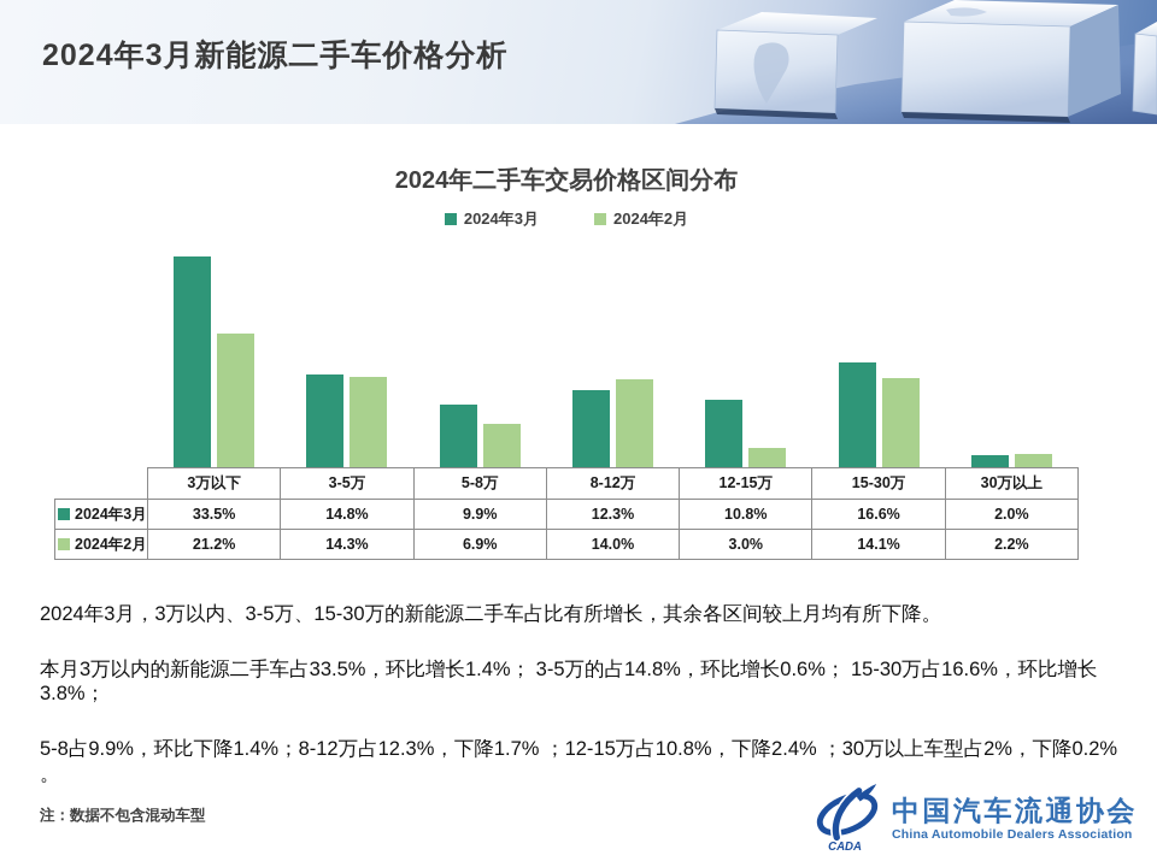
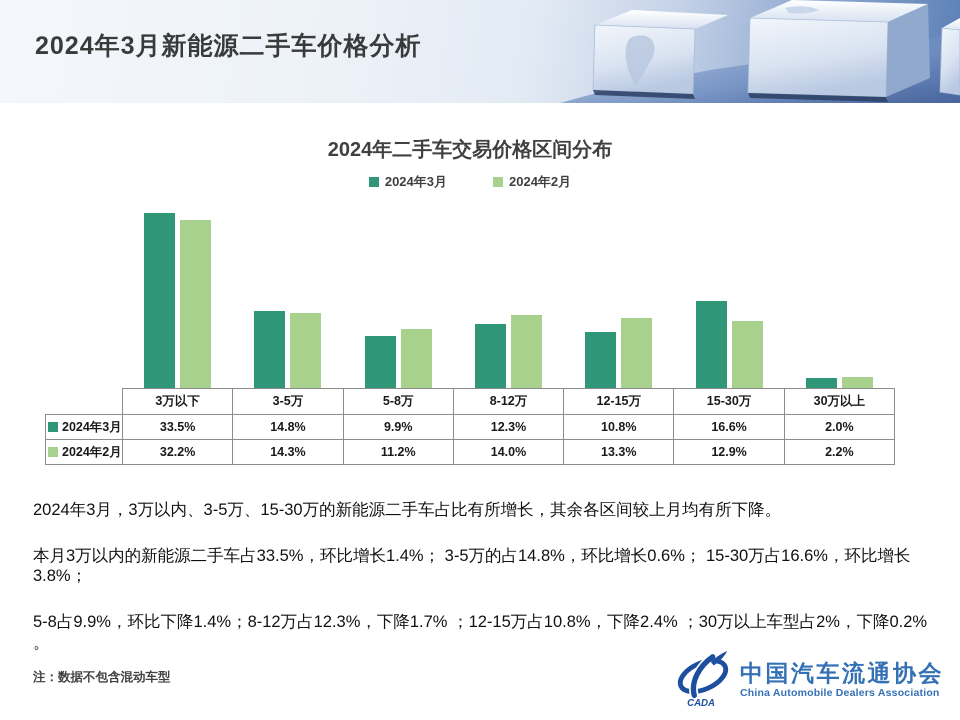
2024年2月/3万以下: 21.2% -> 32.2%
2024年2月/5-8万: 6.9% -> 11.2%
2024年2月/12-15万: 3.0% -> 13.3%
2024年2月/15-30万: 14.1% -> 12.9%
